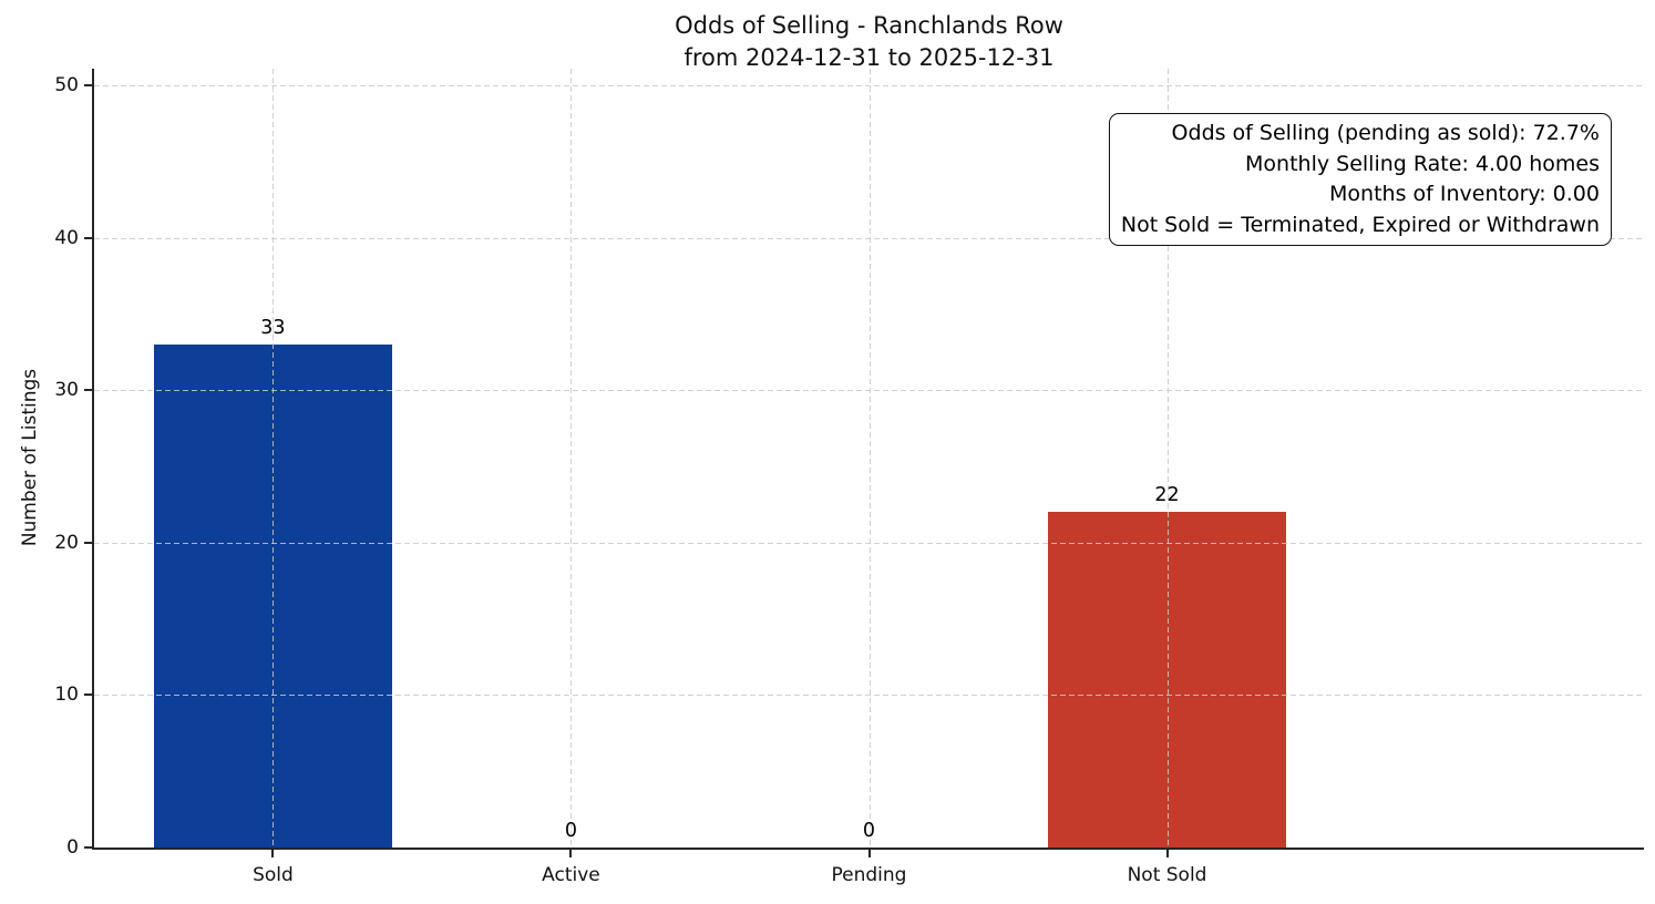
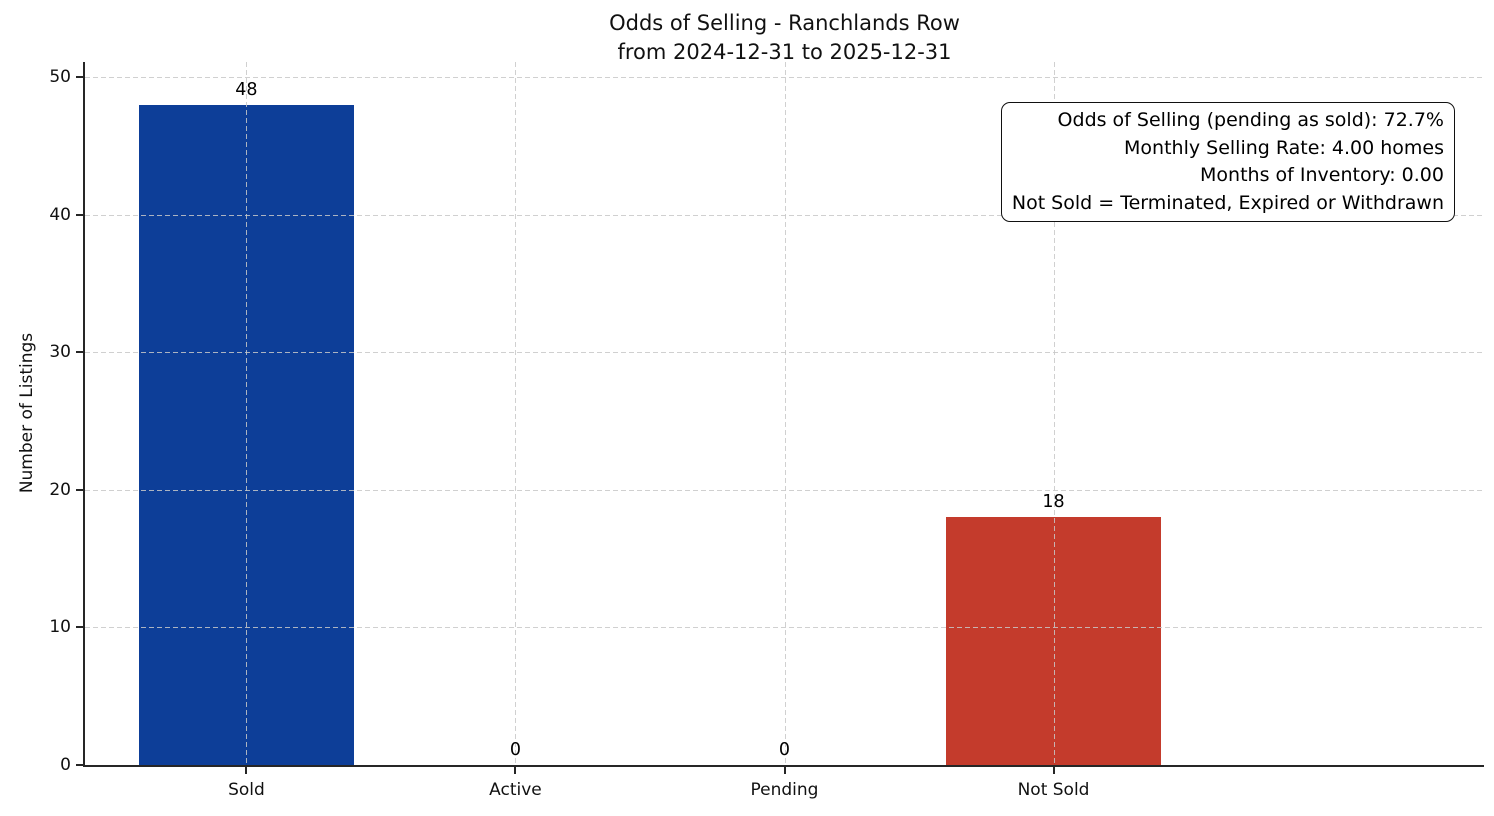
Sold: 33 -> 48
Not Sold: 22 -> 18
